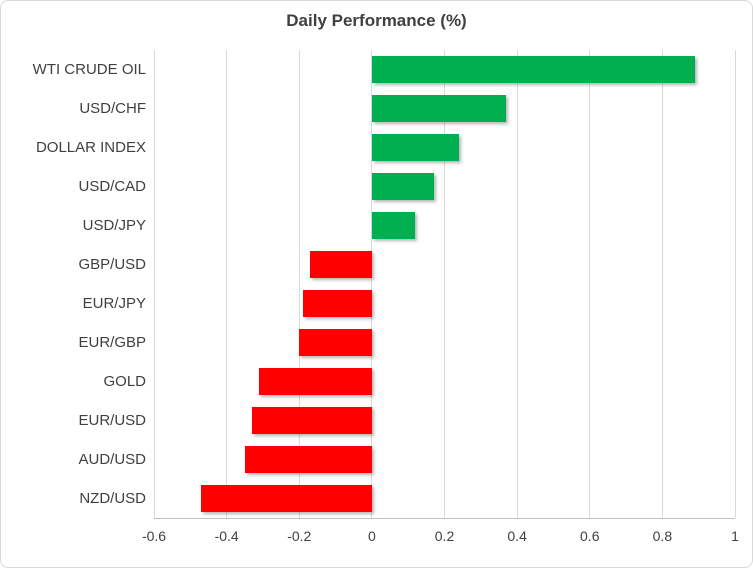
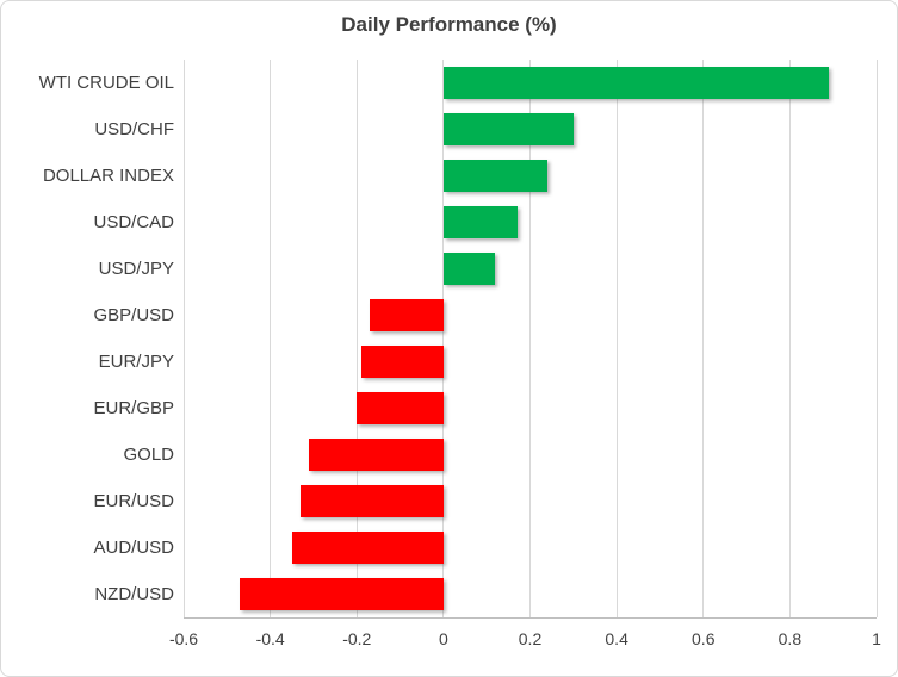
USD/CHF: 0.37 -> 0.30
